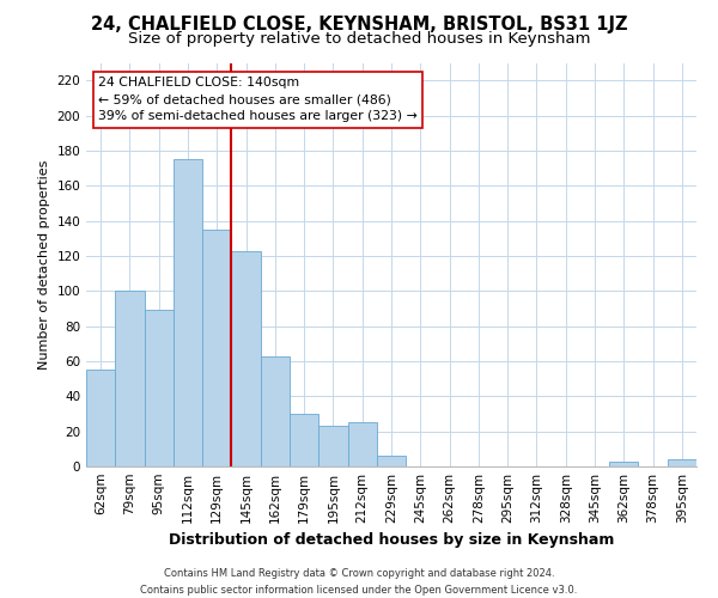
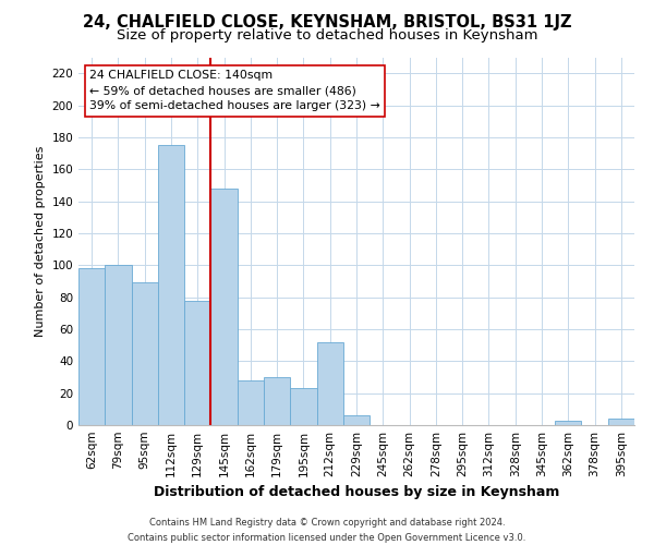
62sqm: 55 -> 98
129sqm: 135 -> 78
145sqm: 123 -> 148
162sqm: 63 -> 28
212sqm: 25 -> 52
